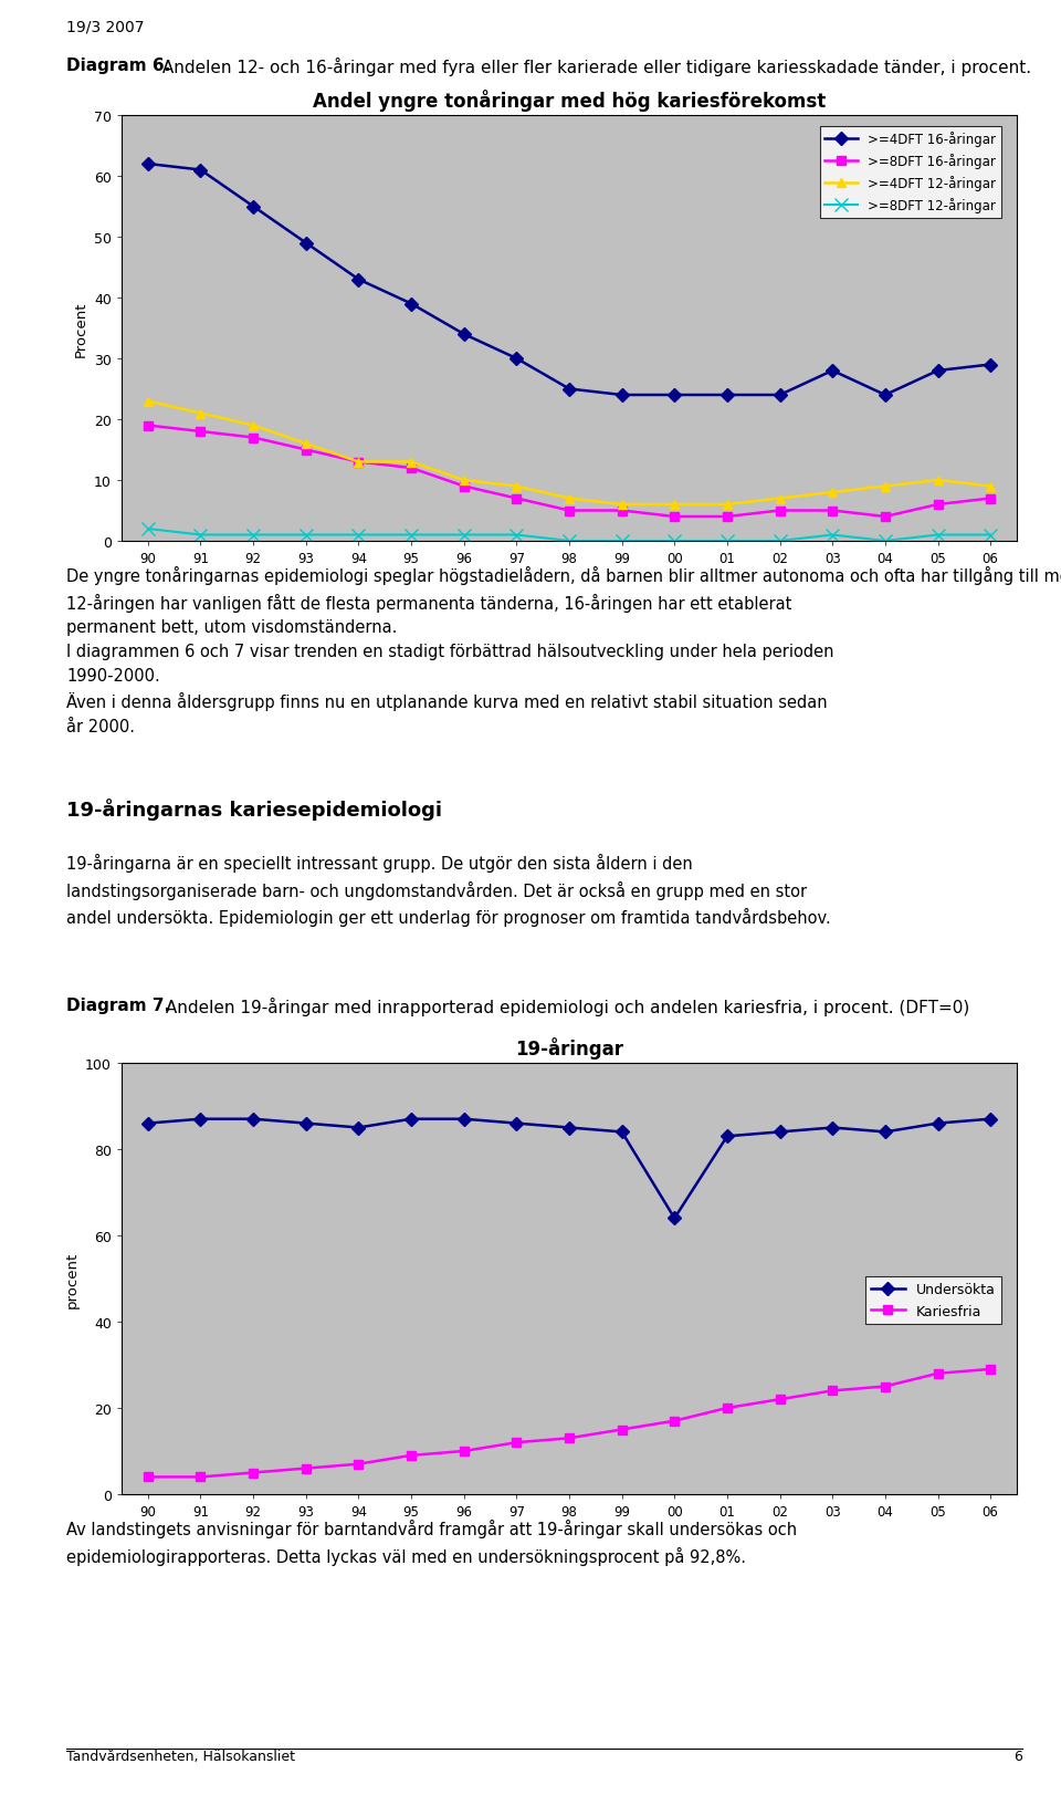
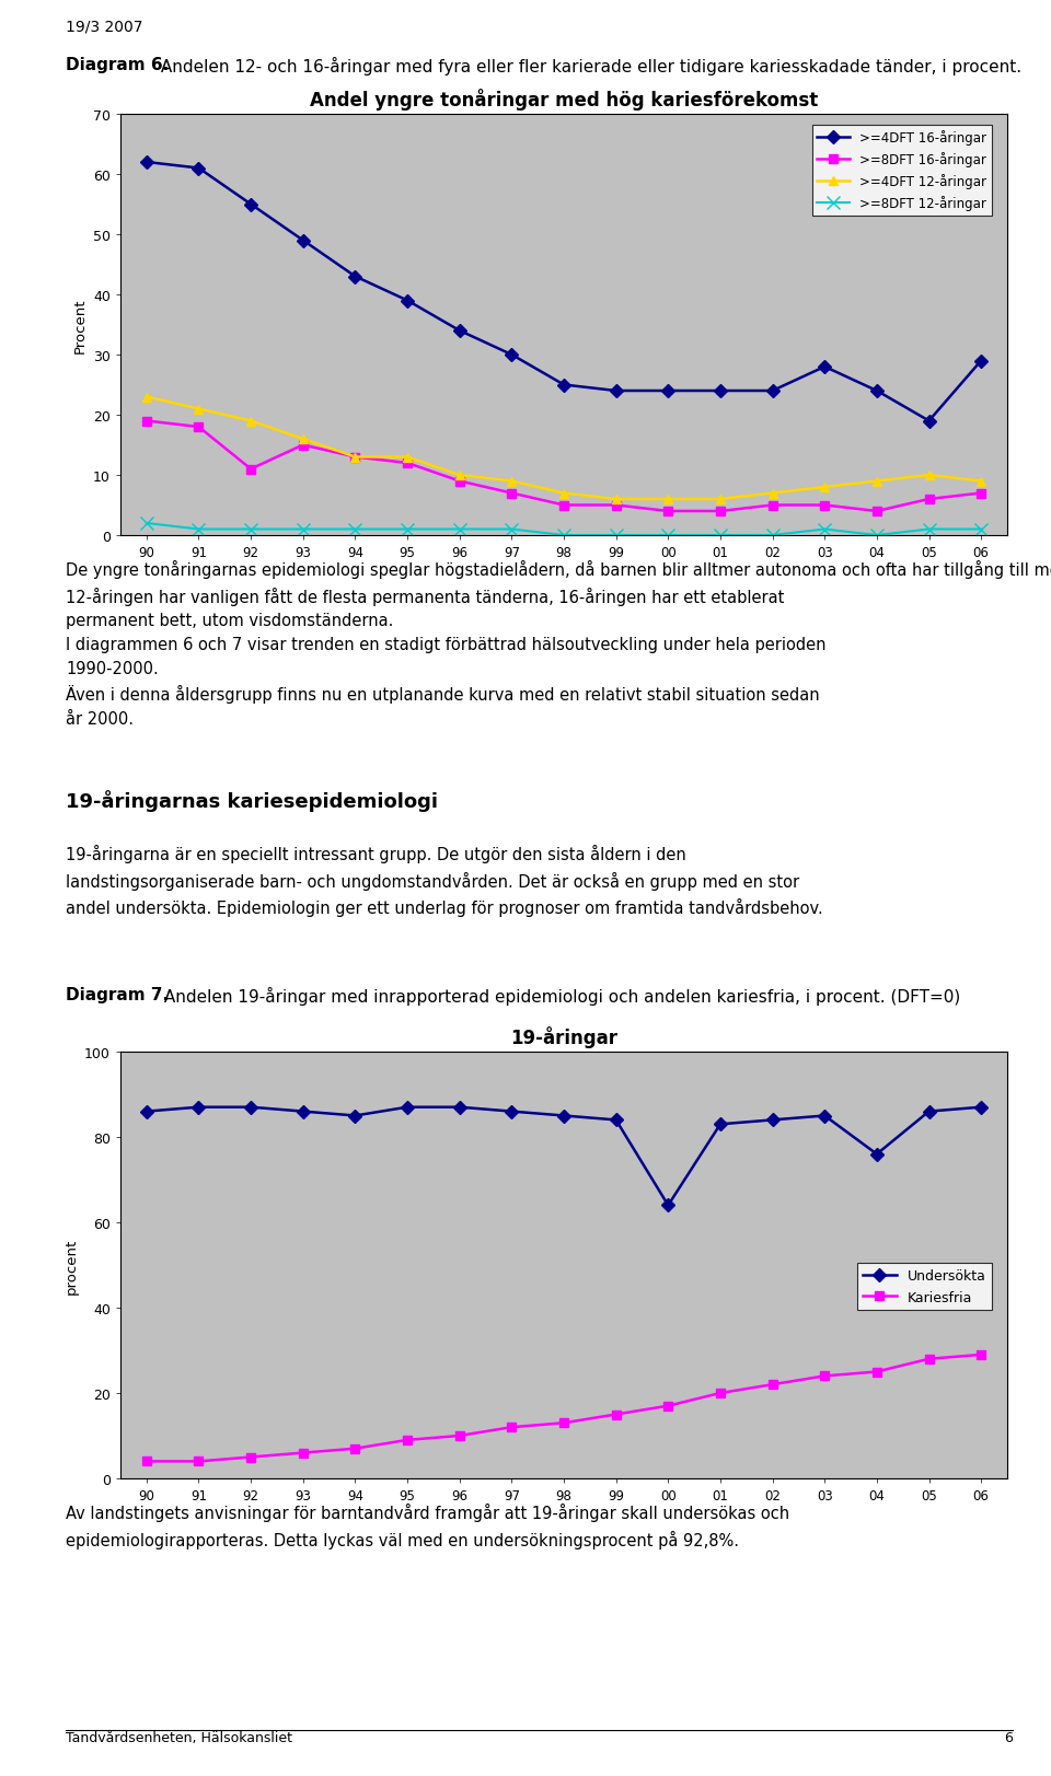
Andel yngre tonåringar med hög kariesförekomst/>=8DFT 16-åringar/92: 17 -> 11
Andel yngre tonåringar med hög kariesförekomst/>=4DFT 16-åringar/05: 28 -> 19
19-åringar/Undersökta/04: 84 -> 76
